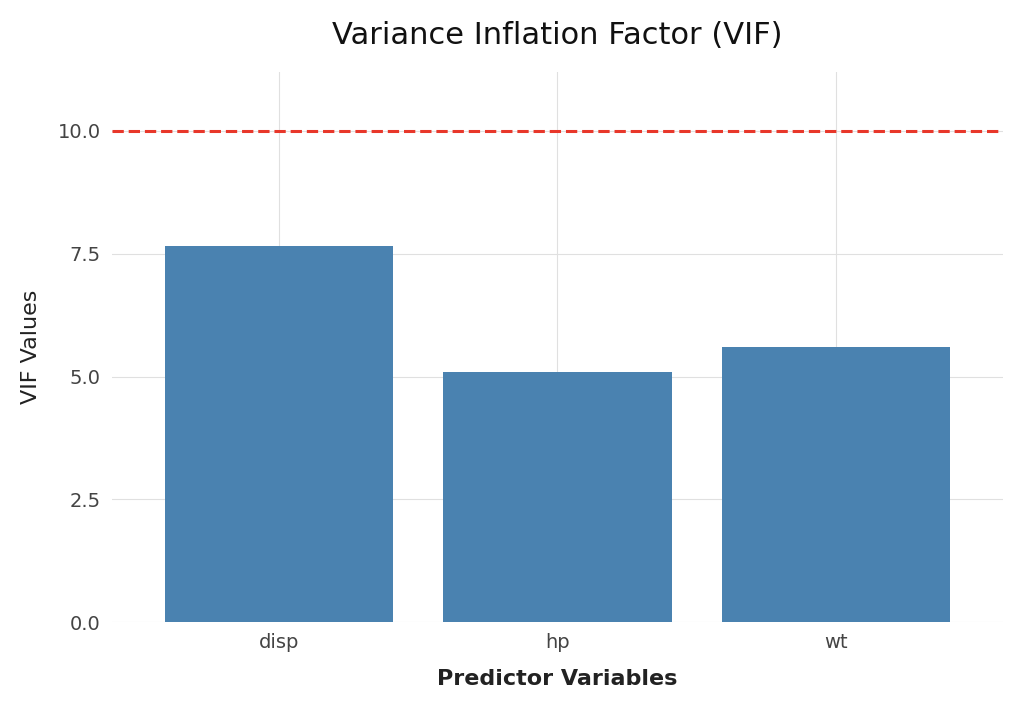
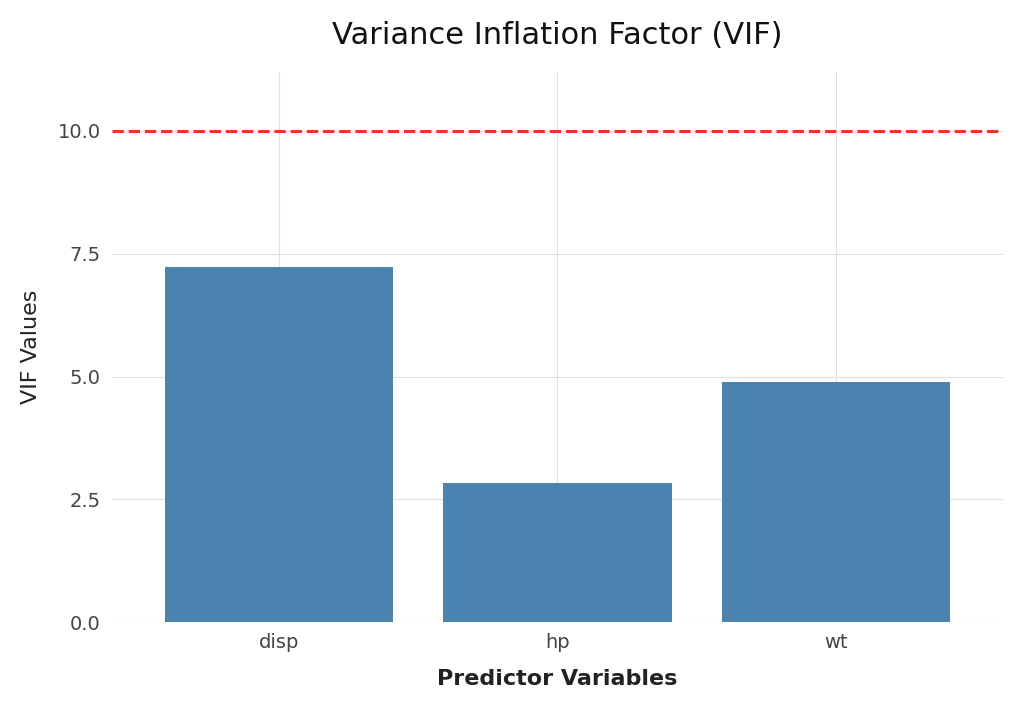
disp: 7.65 -> 7.23
hp: 5.10 -> 2.83
wt: 5.60 -> 4.89
